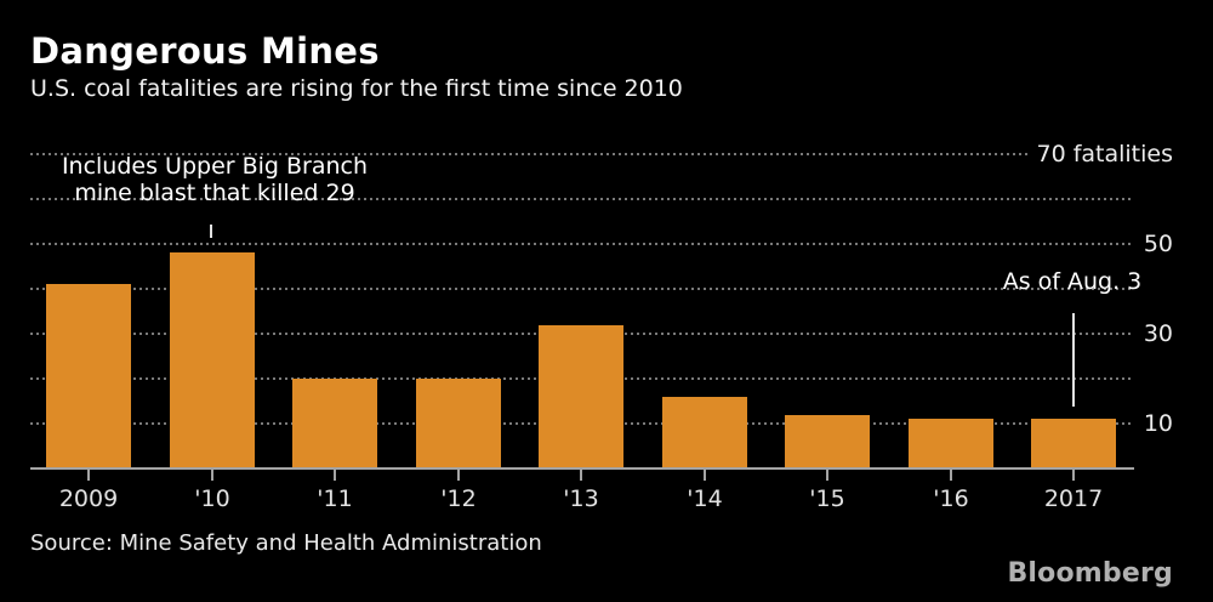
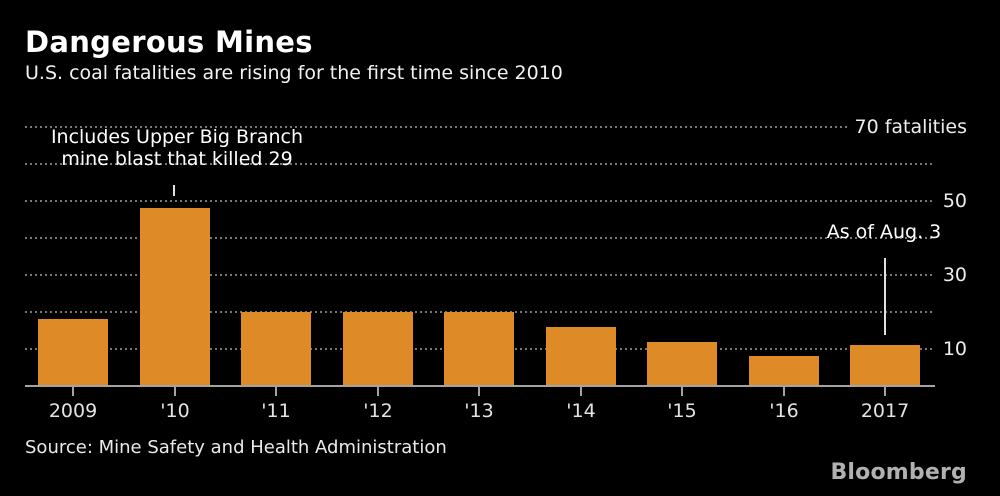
2009: 41 -> 18
'13: 32 -> 20
'16: 11 -> 8
